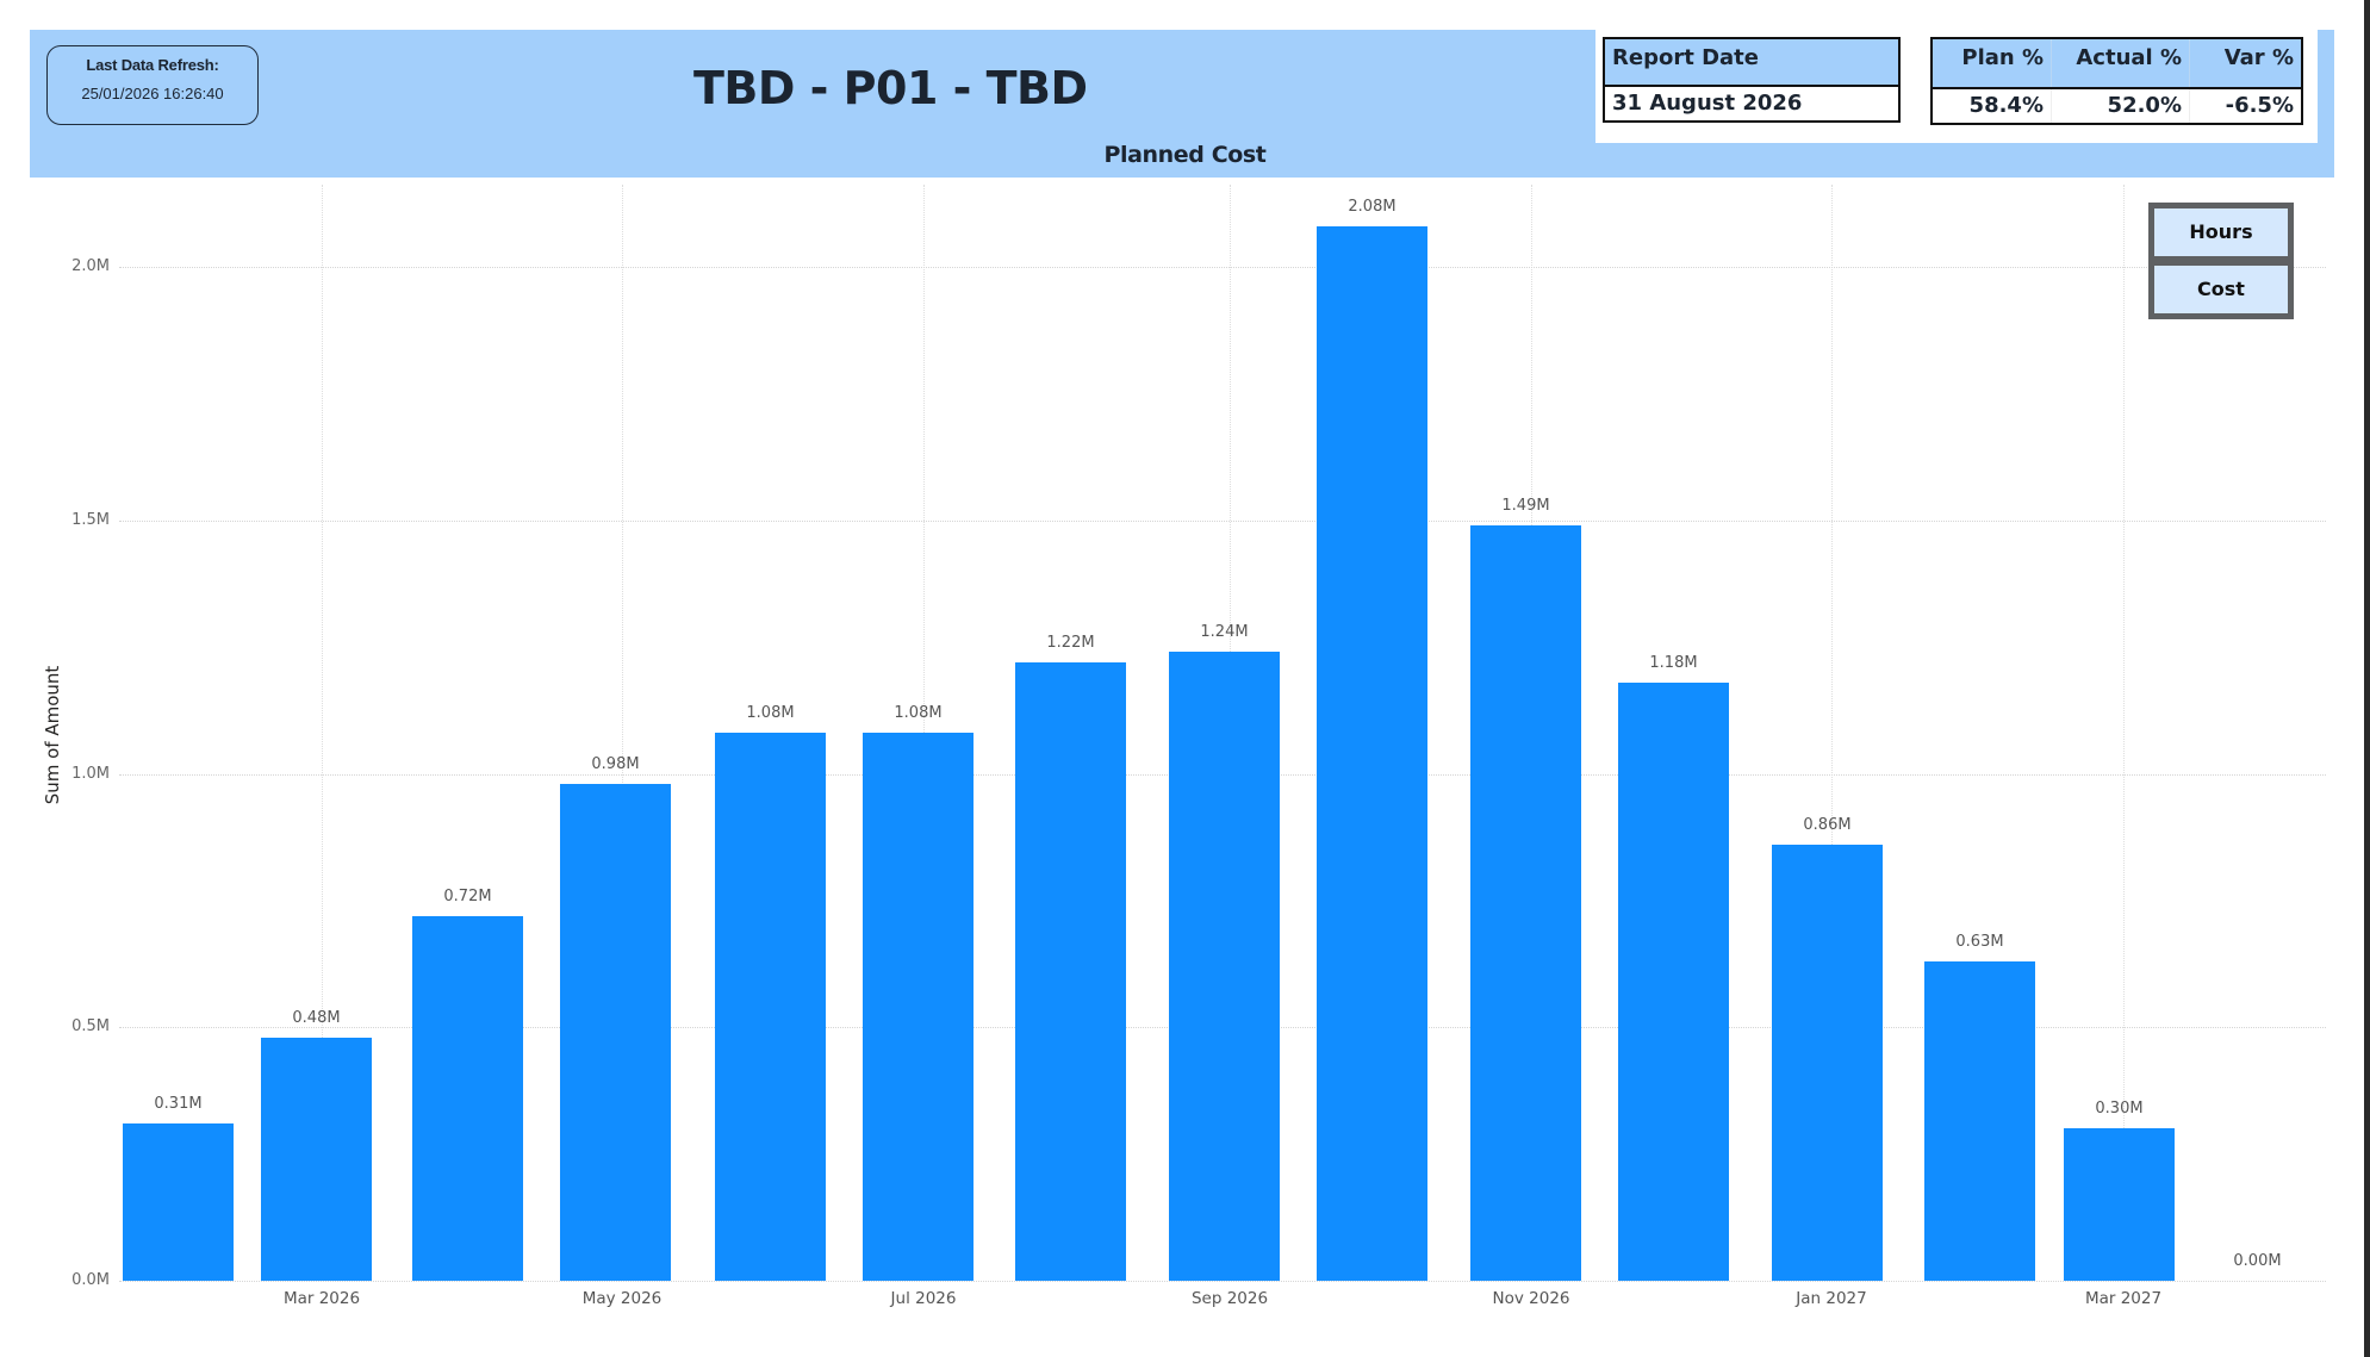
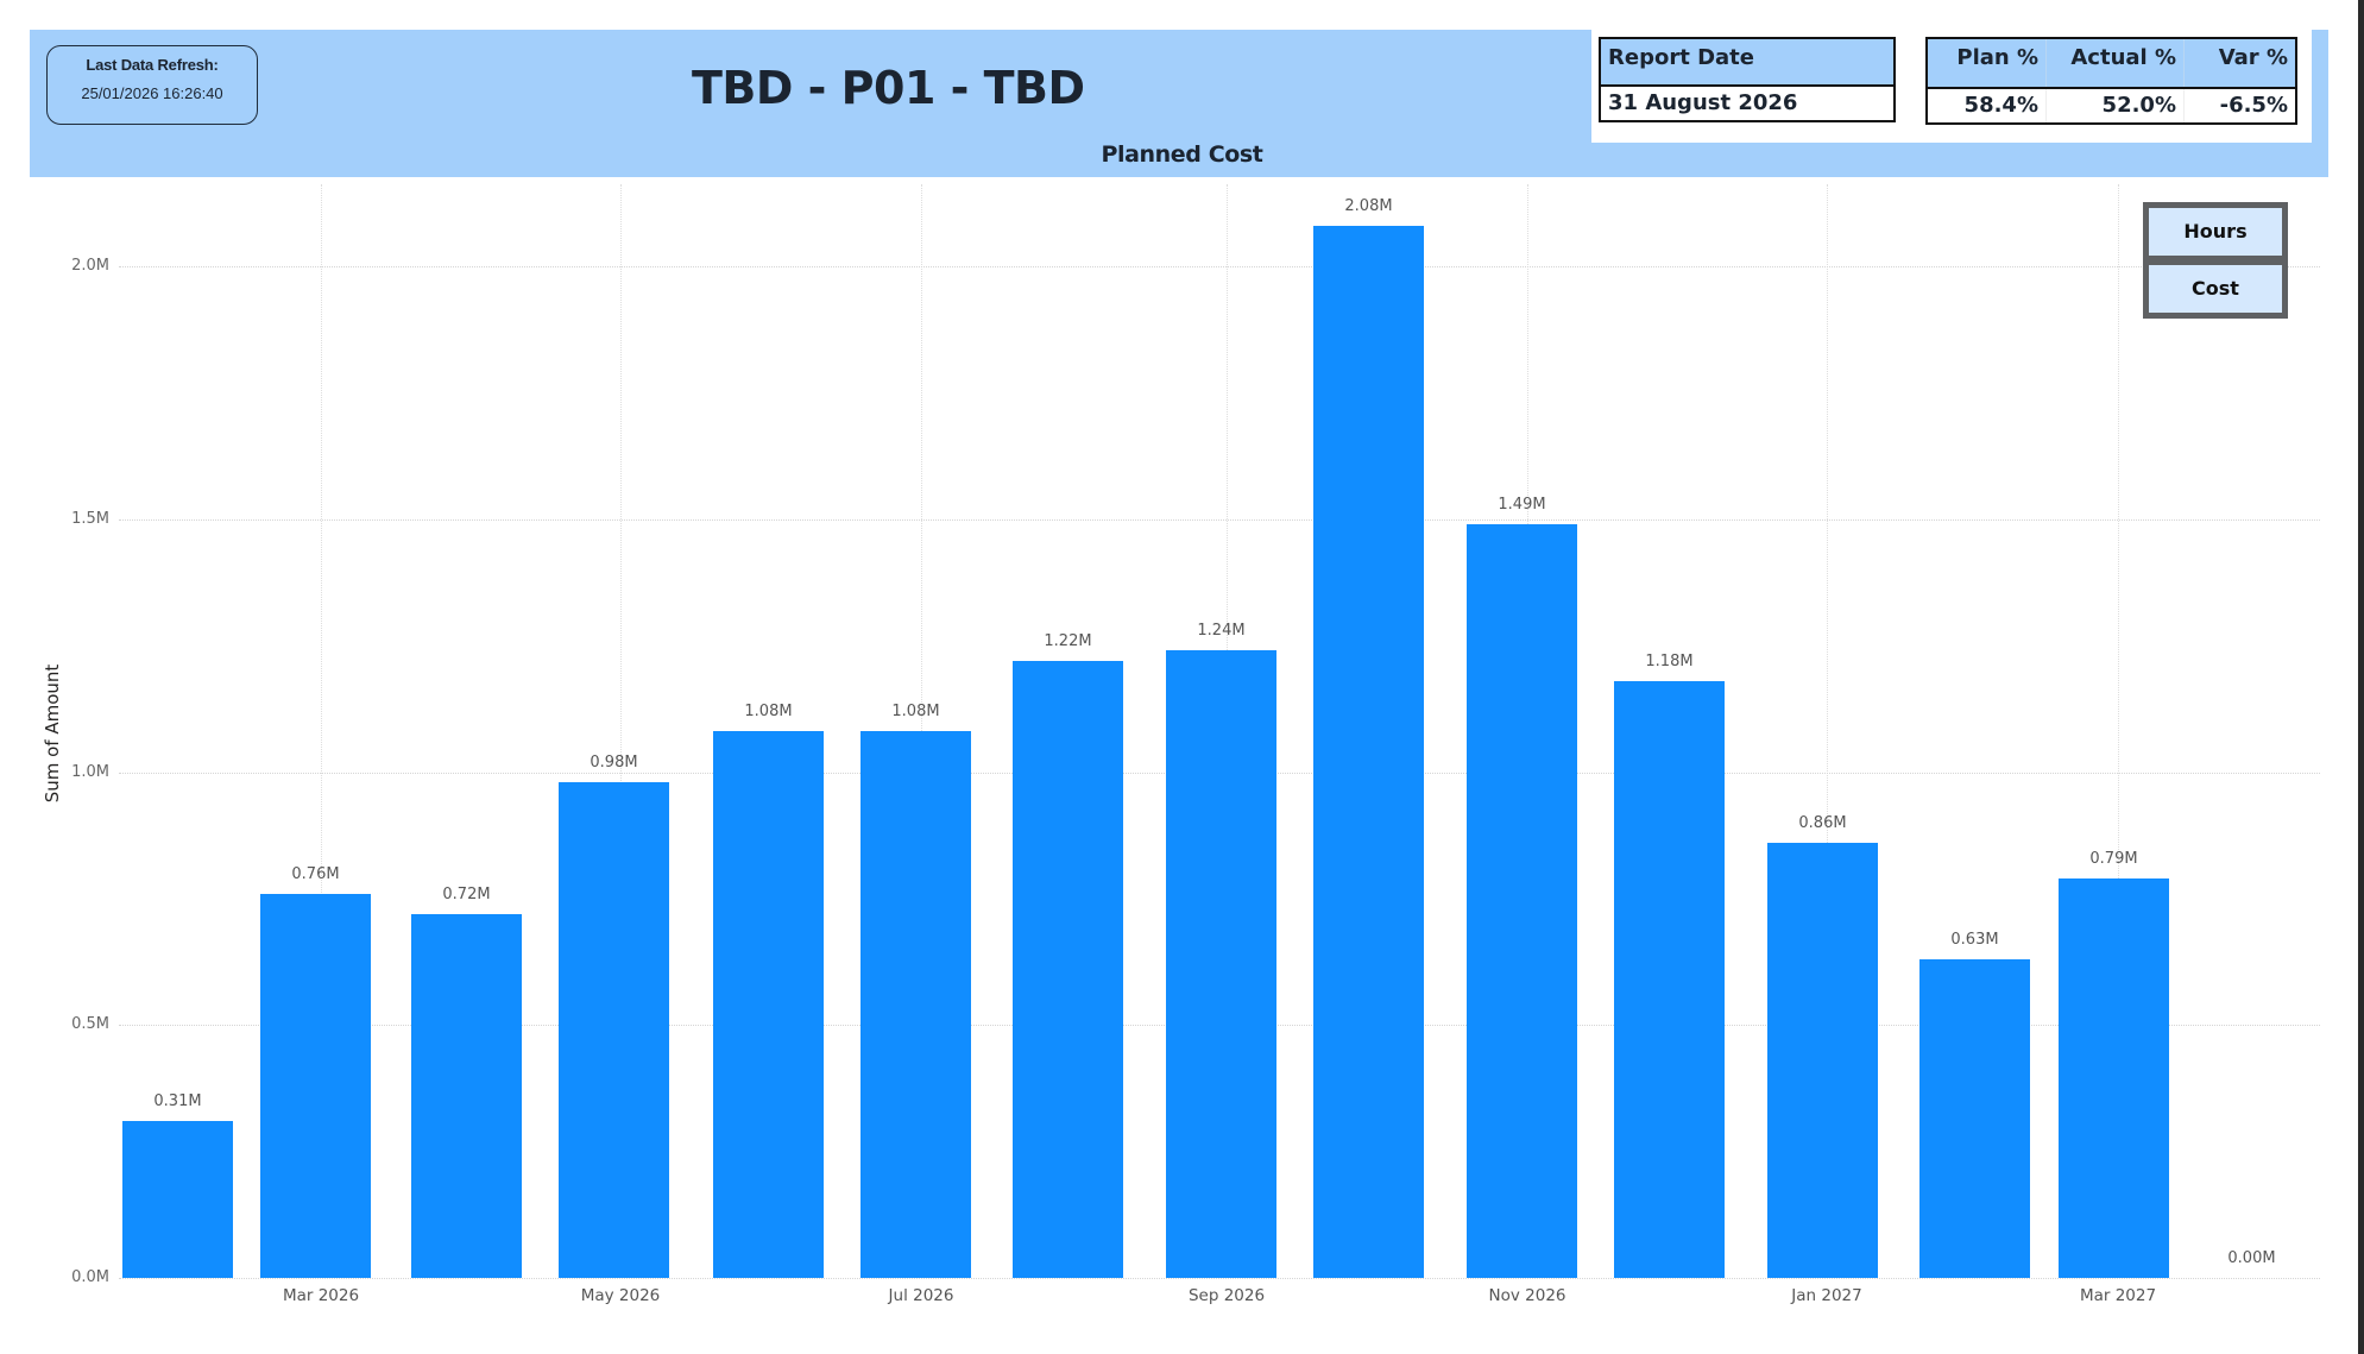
Mar 2026: 0.48M -> 0.76M
Mar 2027: 0.30M -> 0.79M
